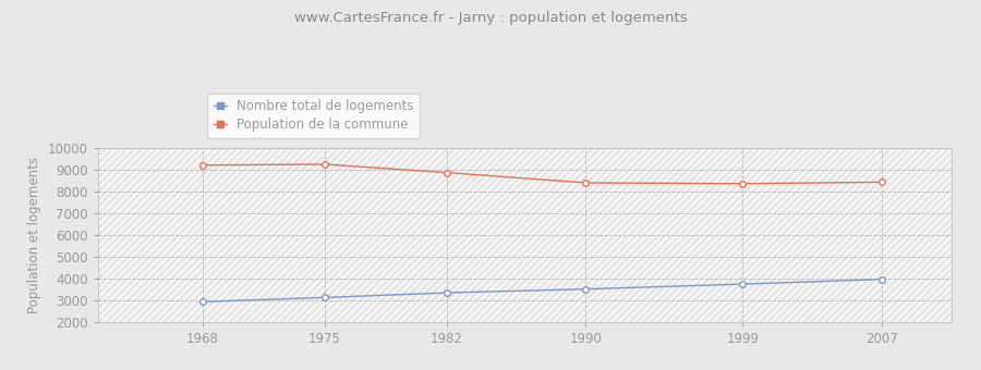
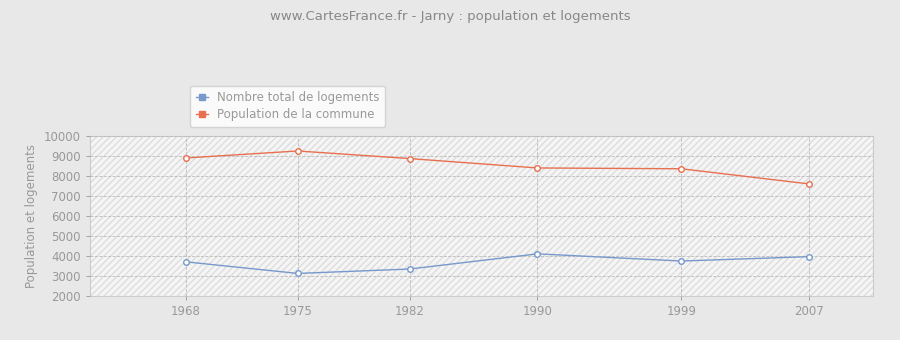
Nombre total de logements/1968: 2900 -> 3700
Population de la commune/1968: 9200 -> 8900
Nombre total de logements/1990: 3500 -> 4100
Population de la commune/2007: 8400 -> 7600
